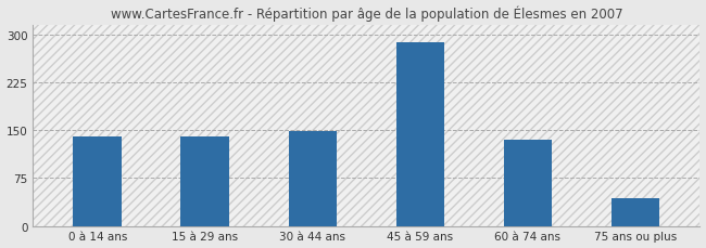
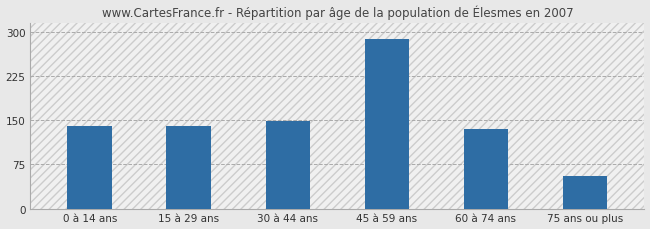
75 ans ou plus: 44 -> 55
